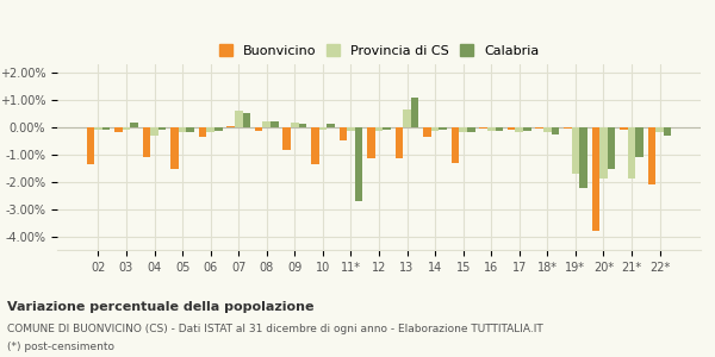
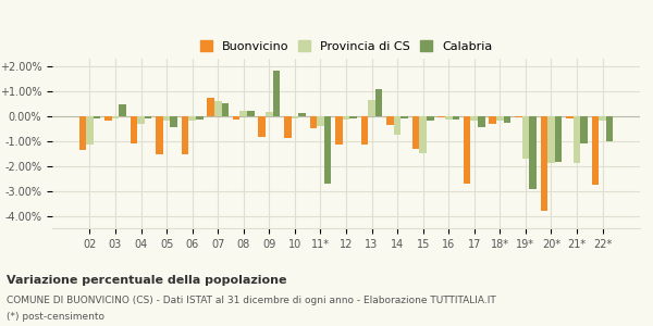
Provincia di CS/02: -0.10% -> -1.15%
Calabria/03: 0.15% -> 0.45%
Calabria/05: -0.20% -> -0.45%
Buonvicino/06: -0.35% -> -1.55%
Buonvicino/07: 0.05% -> 0.75%
Calabria/09: 0.10% -> 1.80%
Buonvicino/10: -1.35% -> -0.90%
Provincia di CS/11*: -0.15% -> -0.40%
Provincia di CS/14: -0.15% -> -0.75%
Provincia di CS/15: -0.20% -> -1.50%
Buonvicino/17: -0.10% -> -2.70%
Calabria/17: -0.15% -> -0.45%
Buonvicino/18*: -0.05% -> -0.30%
Calabria/19*: -2.25% -> -2.95%
Calabria/20*: -1.55% -> -1.85%
Buonvicino/22*: -2.10% -> -2.75%
Calabria/22*: -0.30% -> -1.00%
